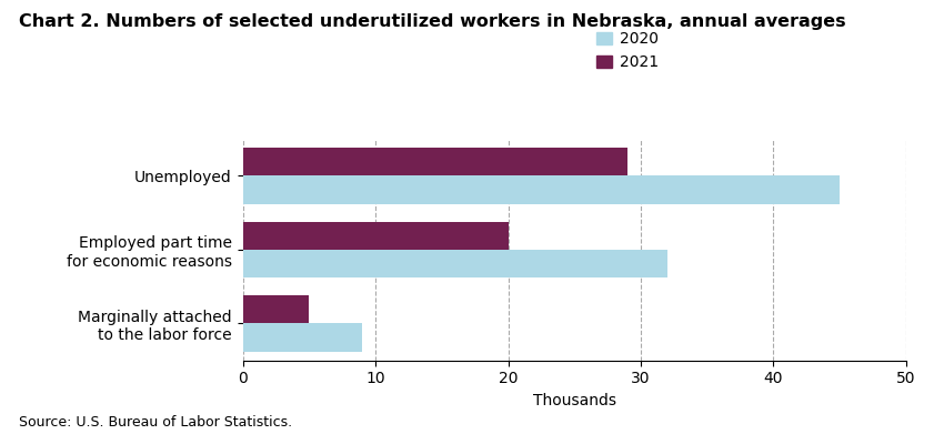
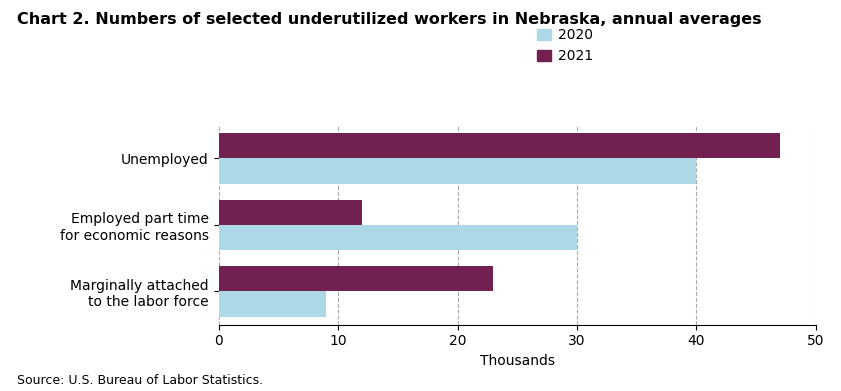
2021/Unemployed: 29 -> 47
2020/Unemployed: 45 -> 40
2021/Employed part time for economic reasons: 20 -> 12
2020/Employed part time for economic reasons: 32 -> 30
2021/Marginally attached to the labor force: 5 -> 23
